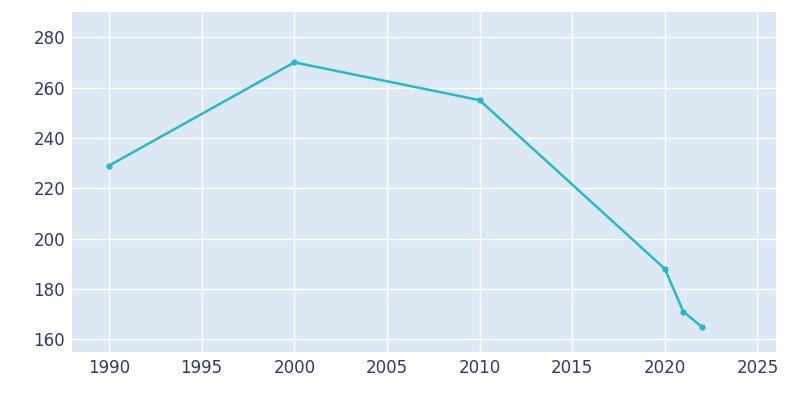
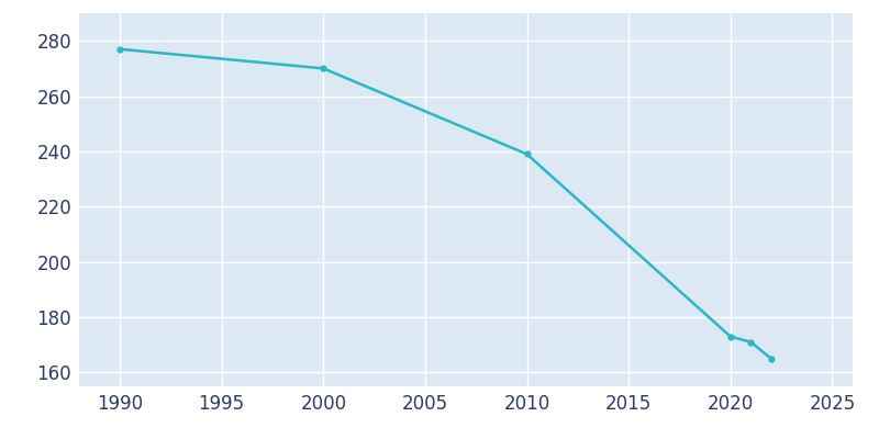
1990: 229 -> 277
2010: 255 -> 239
2020: 188 -> 173
